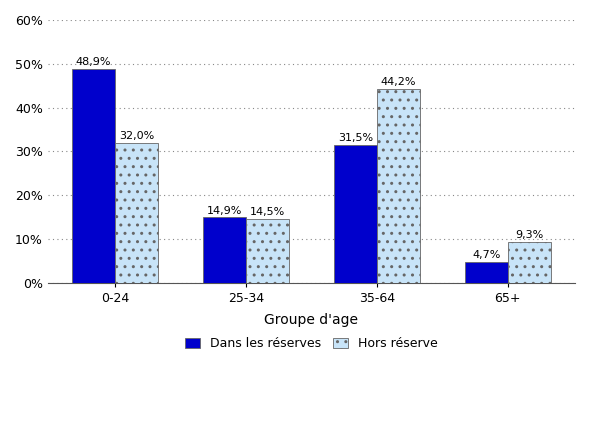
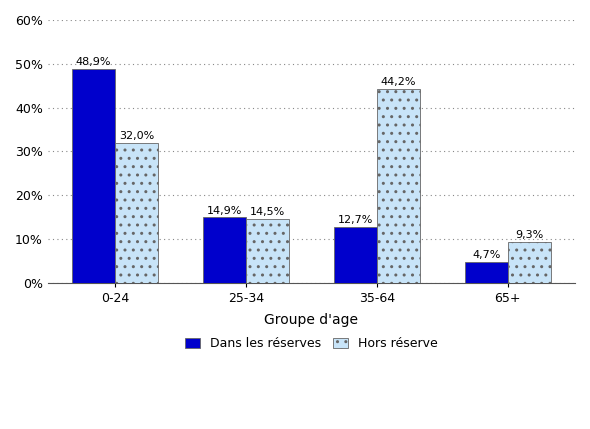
Dans les réserves/35-64: 31,5% -> 12,7%
